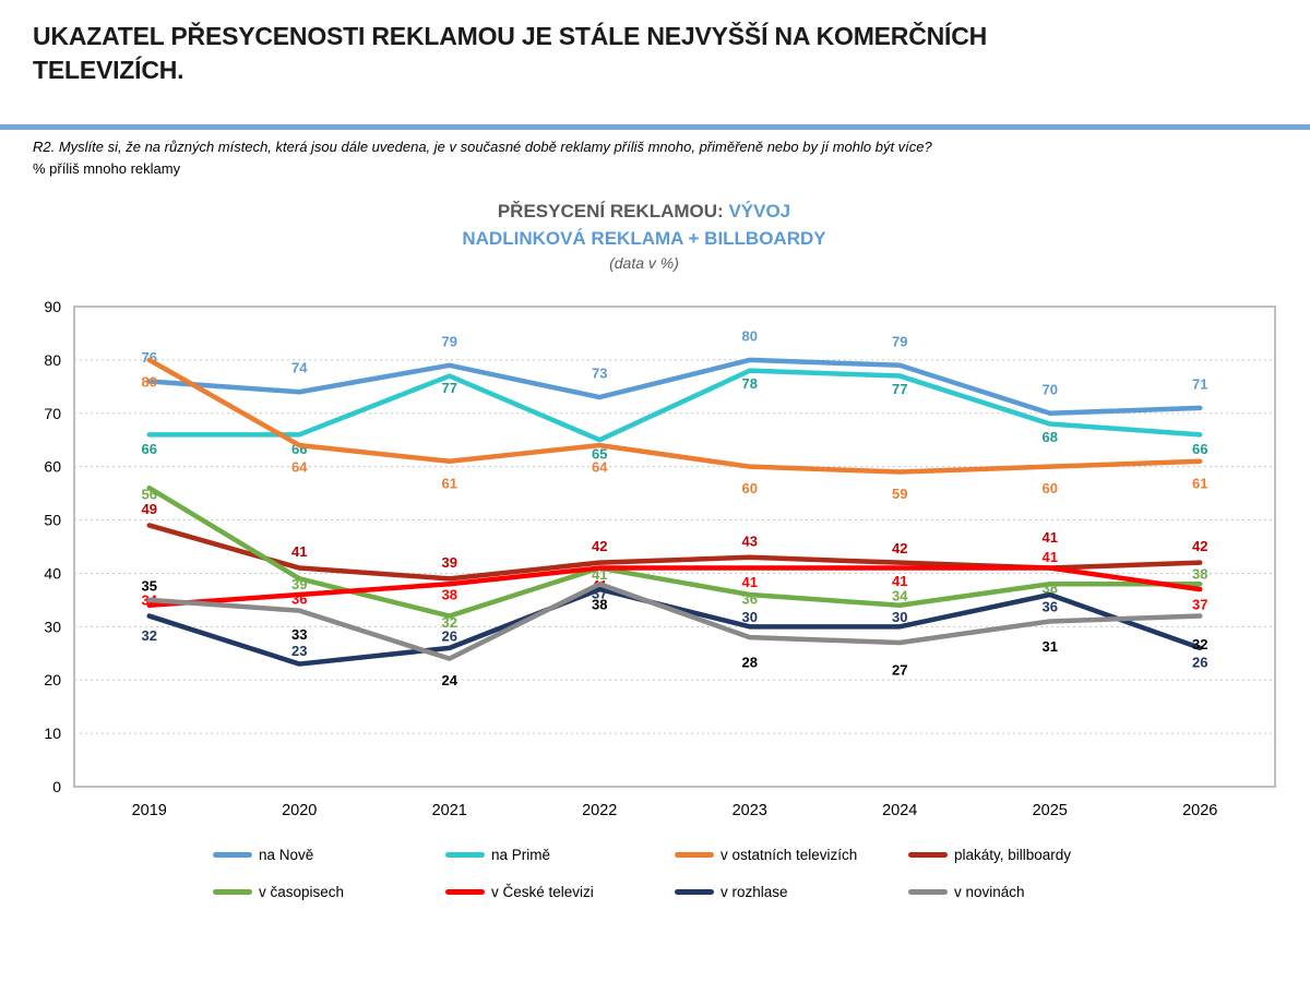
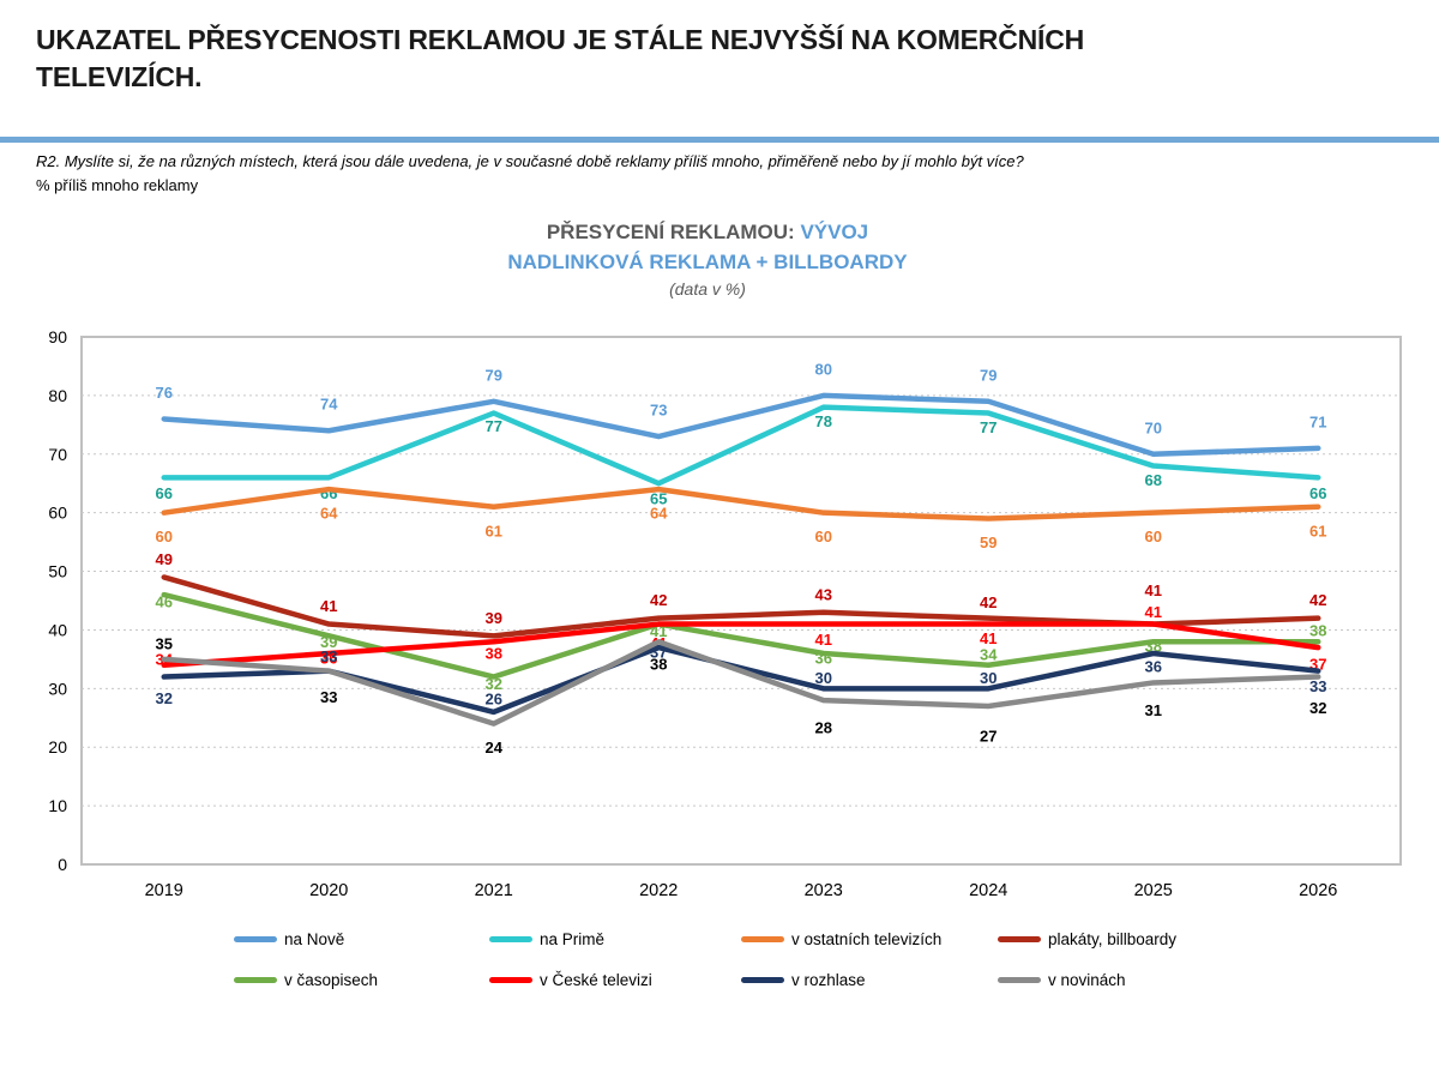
v ostatních televizích/2019: 80 -> 60
v časopisech/2019: 56 -> 46
v rozhlase/2020: 23 -> 33
v rozhlase/2026: 26 -> 33
